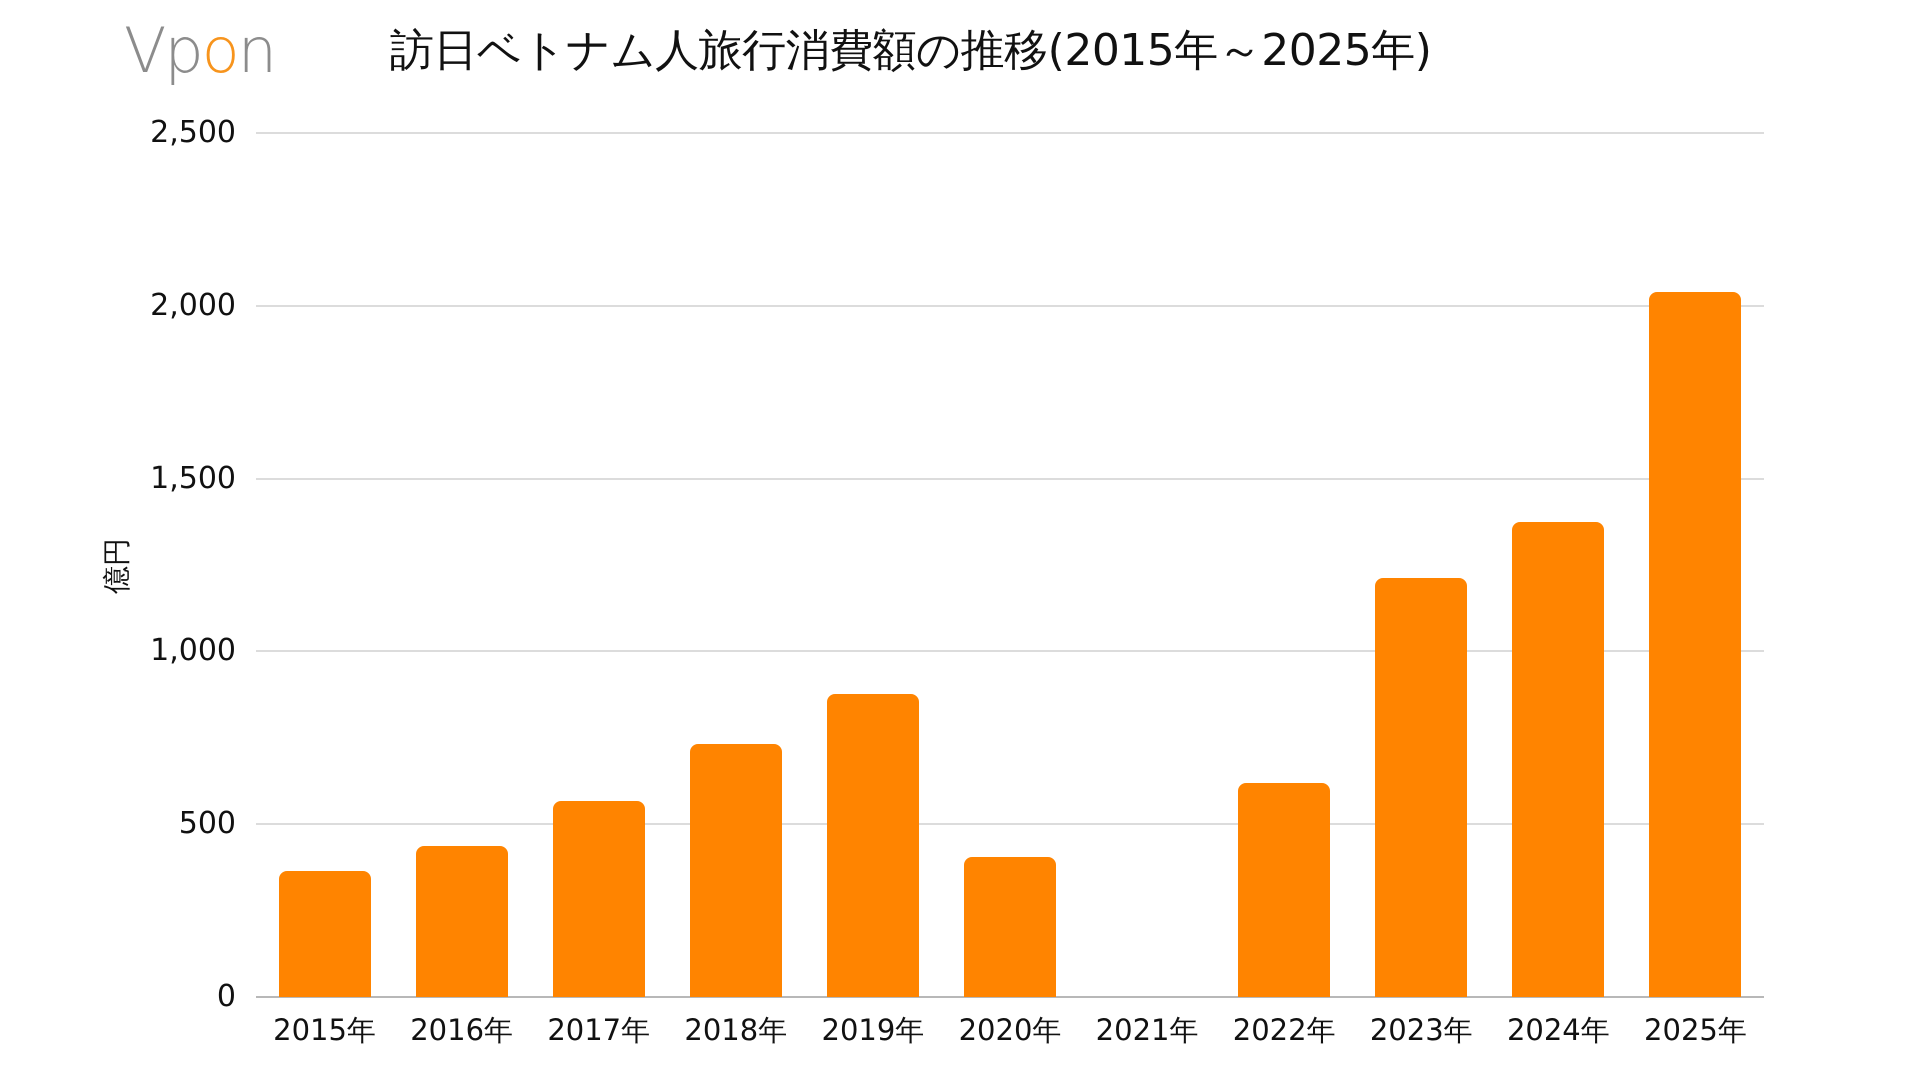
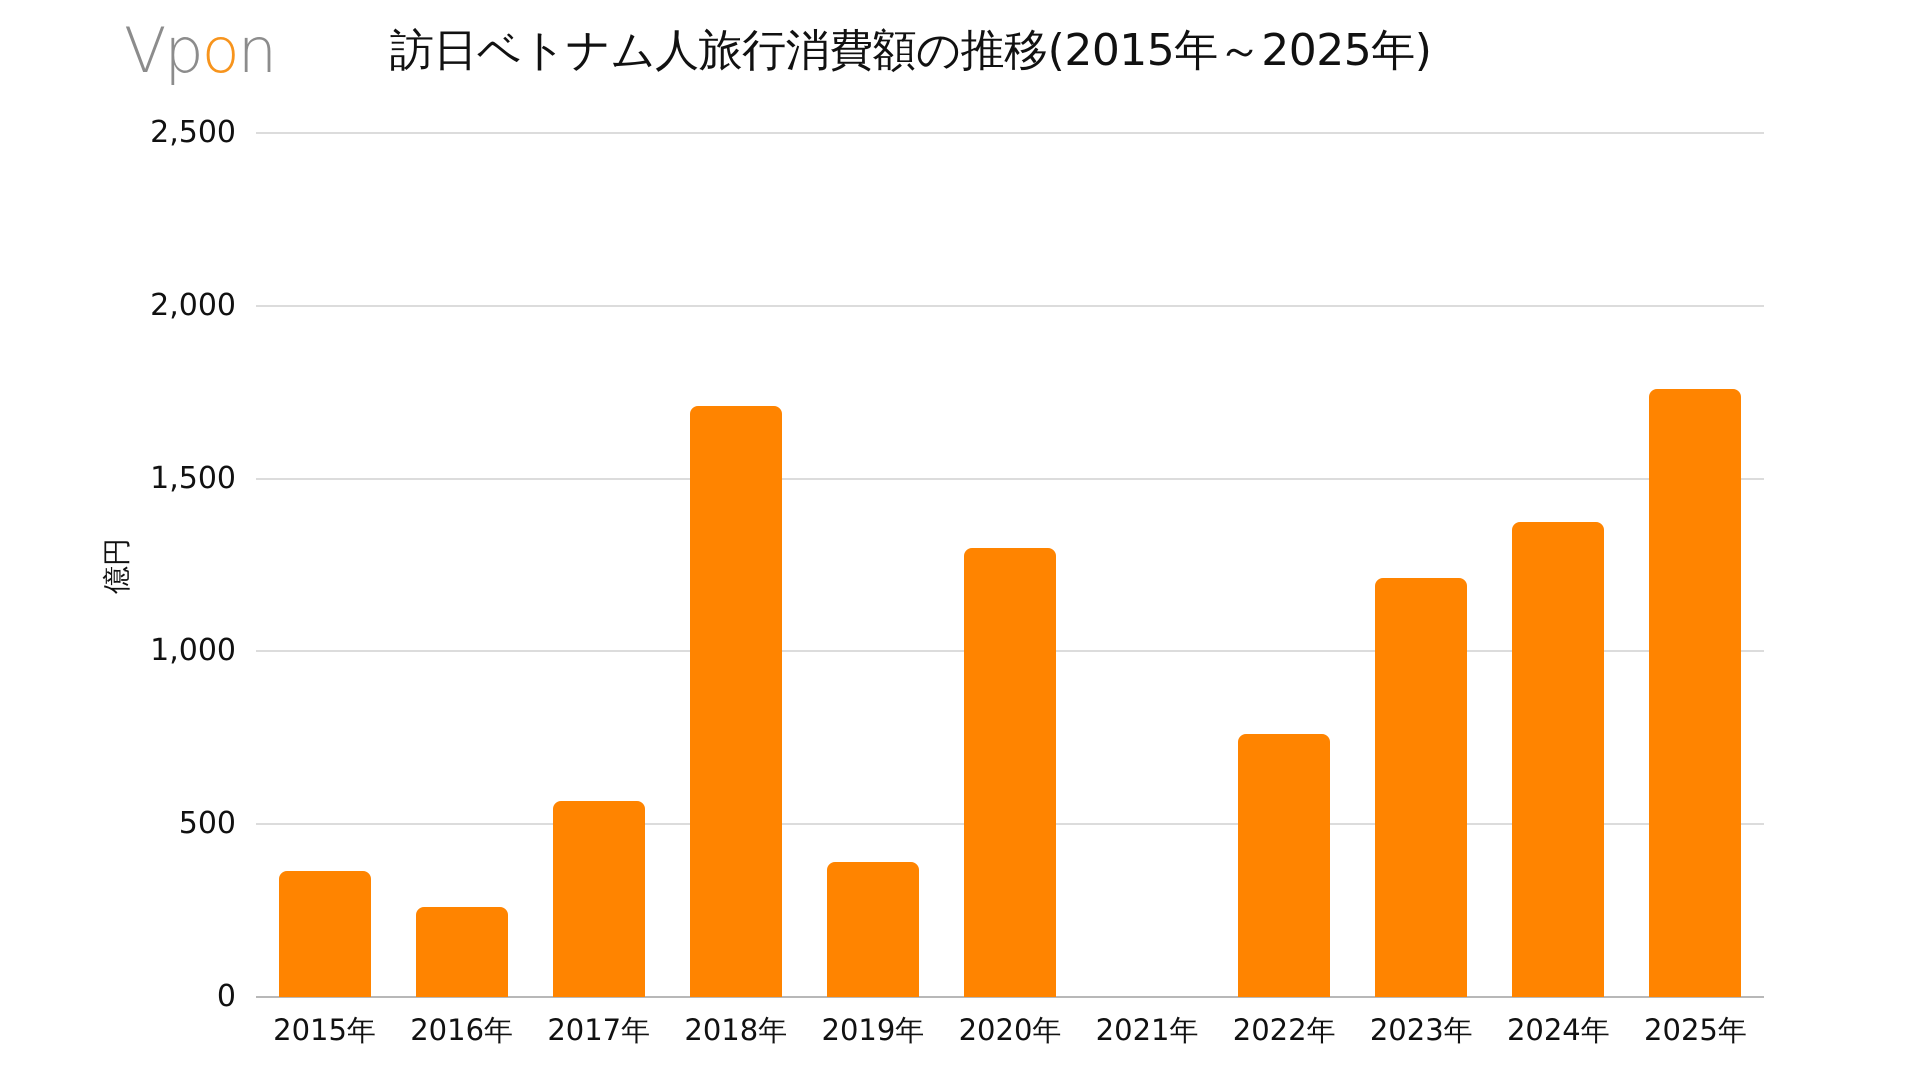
2016年: 440 -> 260
2018年: 730 -> 1710
2019年: 880 -> 390
2020年: 400 -> 1300
2022年: 620 -> 760
2025年: 2040 -> 1760
